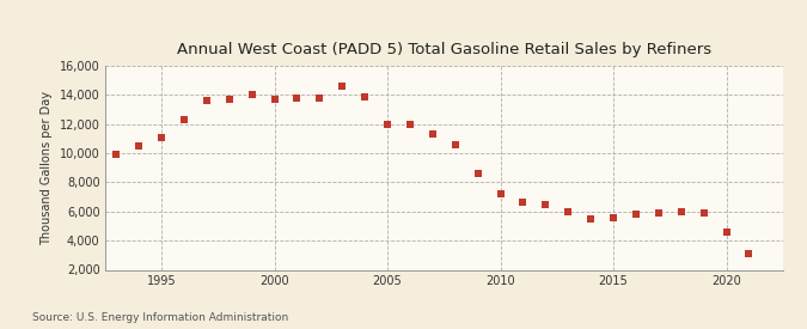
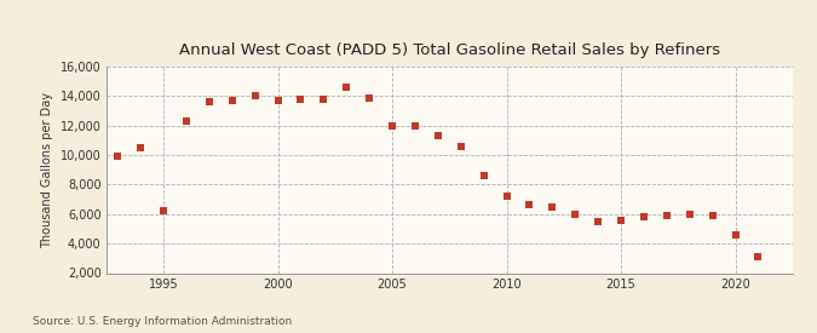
1995: 11,100 -> 6,200
